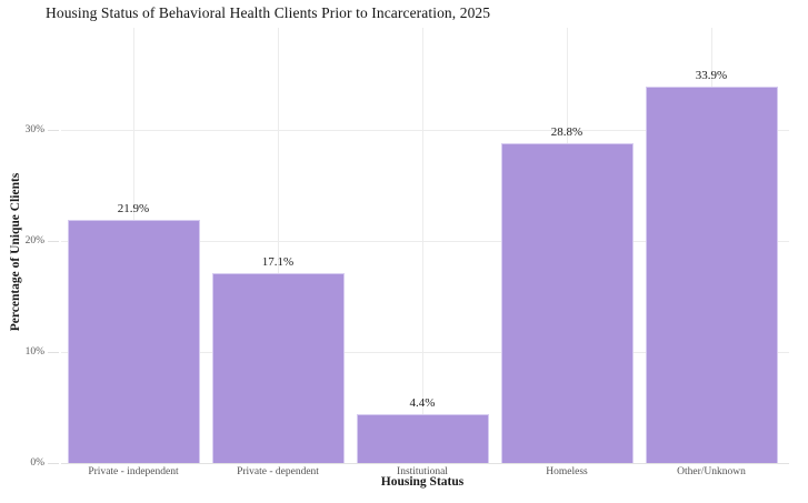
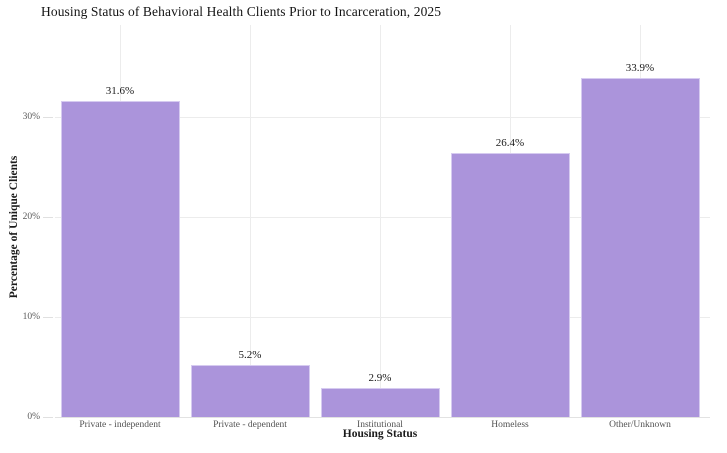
Private - independent: 21.9% -> 31.6%
Private - dependent: 17.1% -> 5.2%
Institutional: 4.4% -> 2.9%
Homeless: 28.8% -> 26.4%
